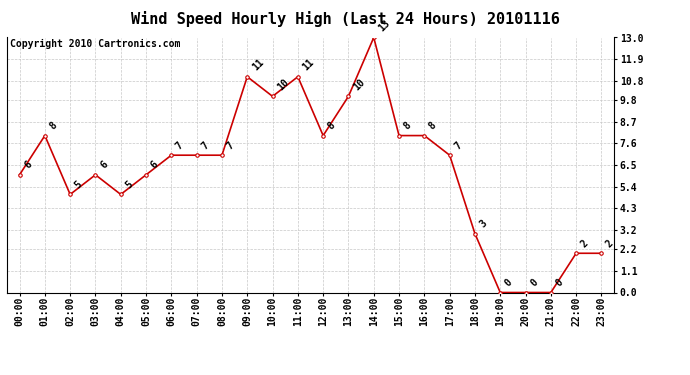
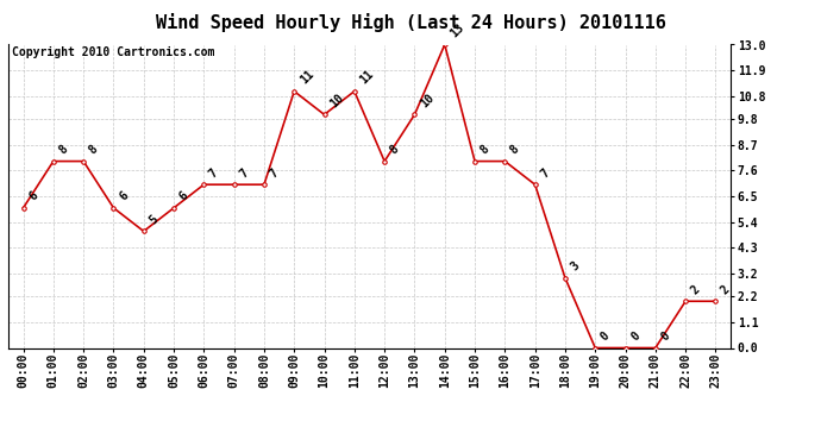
02:00: 5 -> 8
